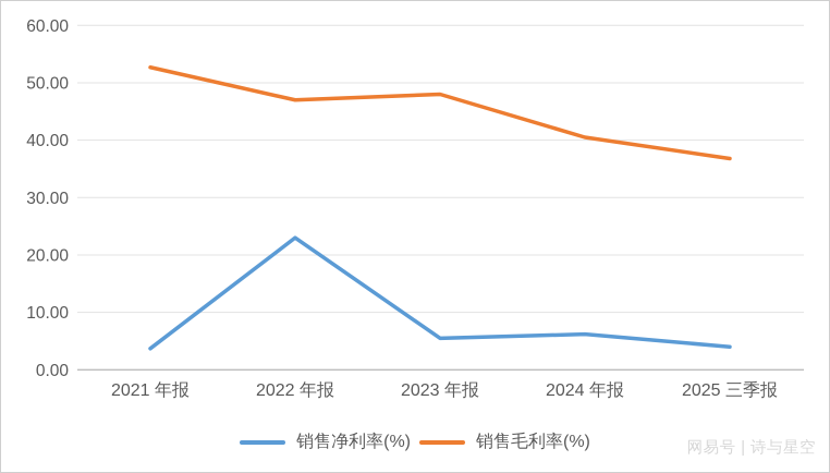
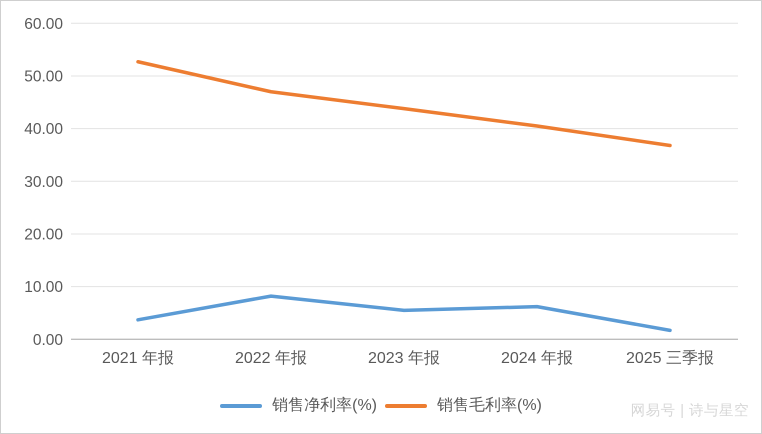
销售净利率(%)/2022 年报: 23 -> 8
销售毛利率(%)/2023 年报: 48 -> 44
销售净利率(%)/2025 三季报: 4 -> 2
